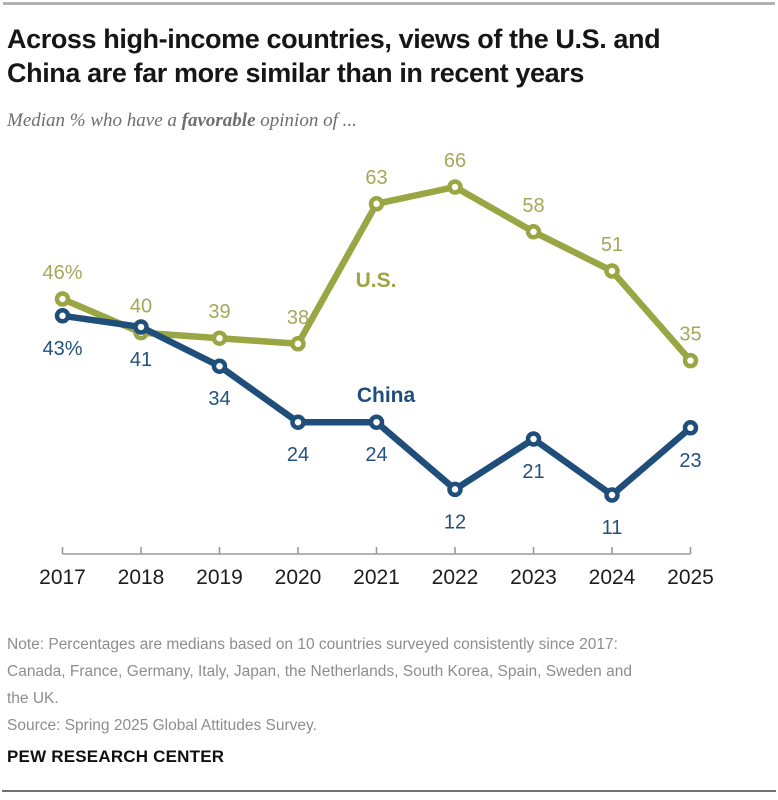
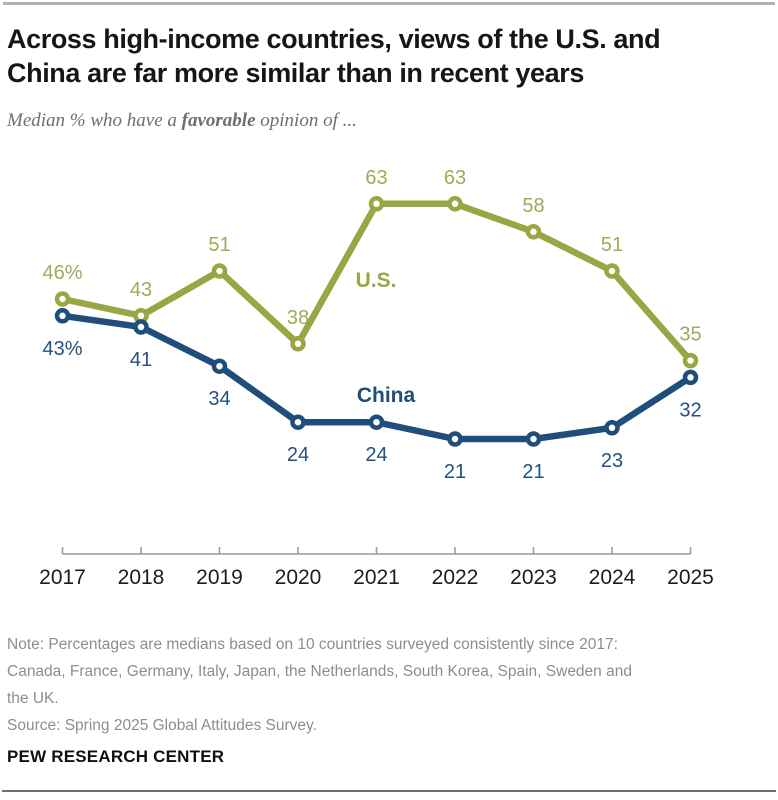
U.S./2018: 40 -> 43
U.S./2019: 39 -> 51
U.S./2022: 66 -> 63
China/2022: 12 -> 21
China/2024: 11 -> 23
China/2025: 23 -> 32
